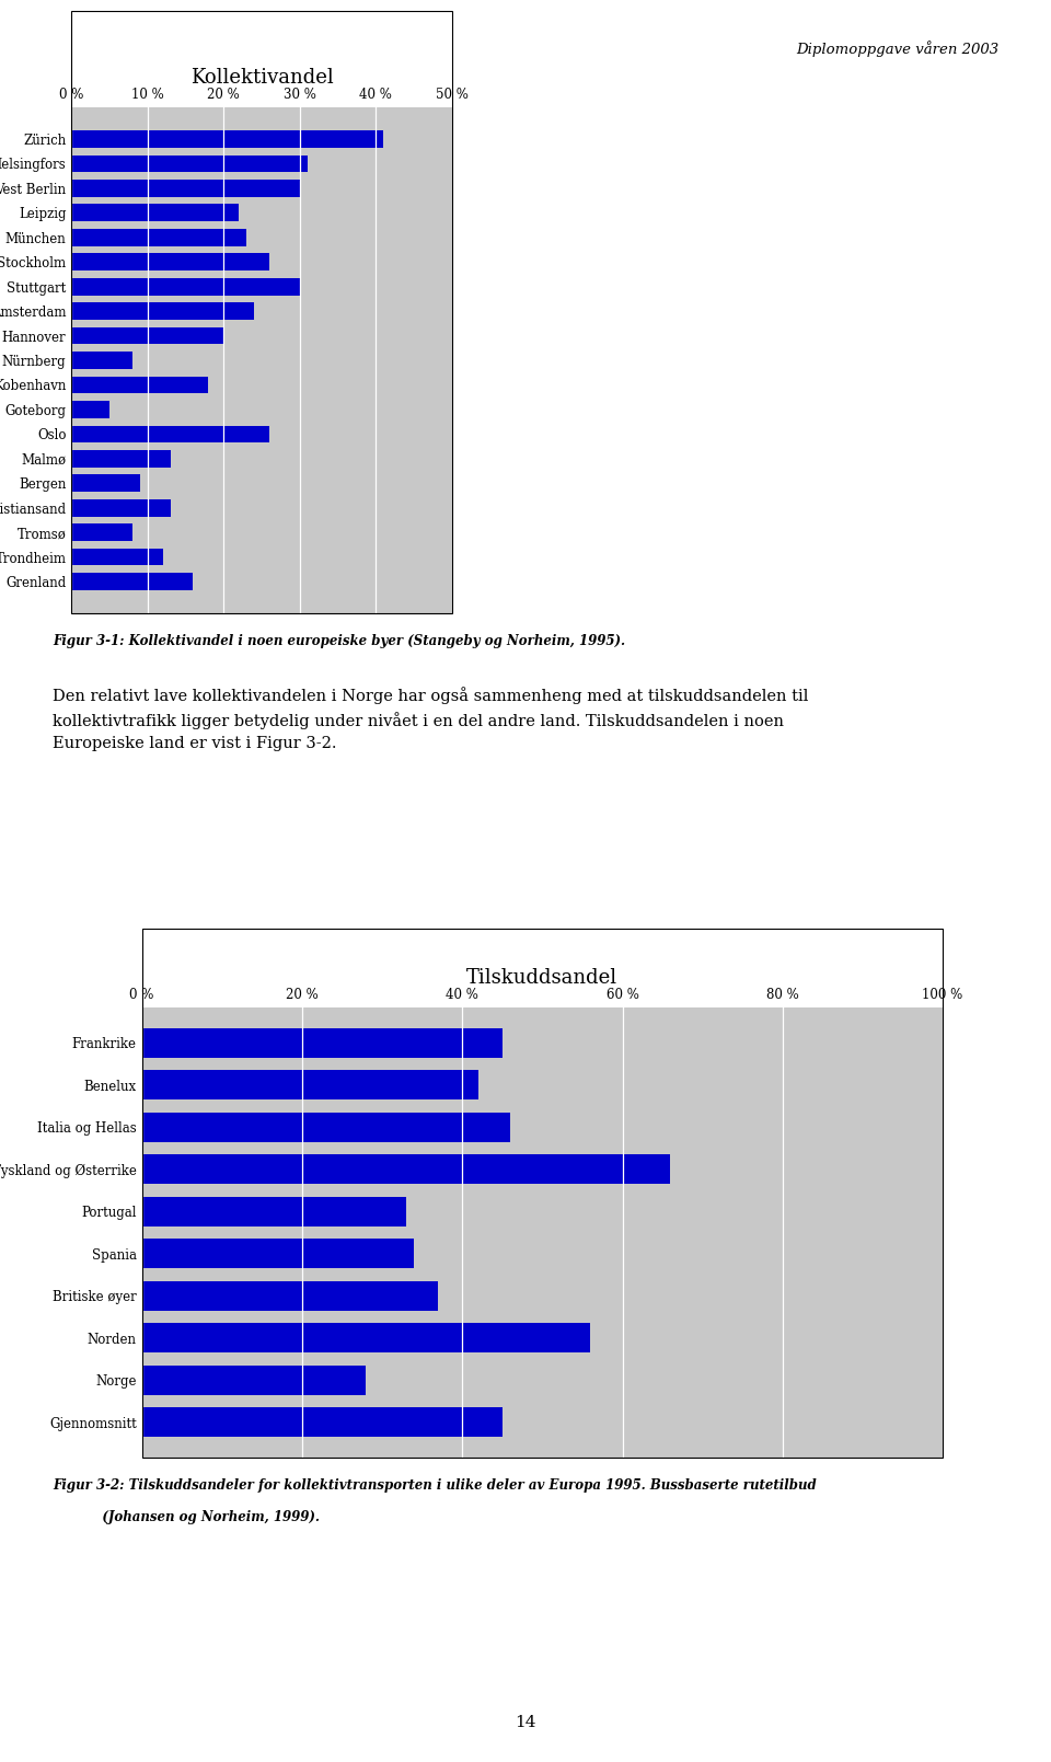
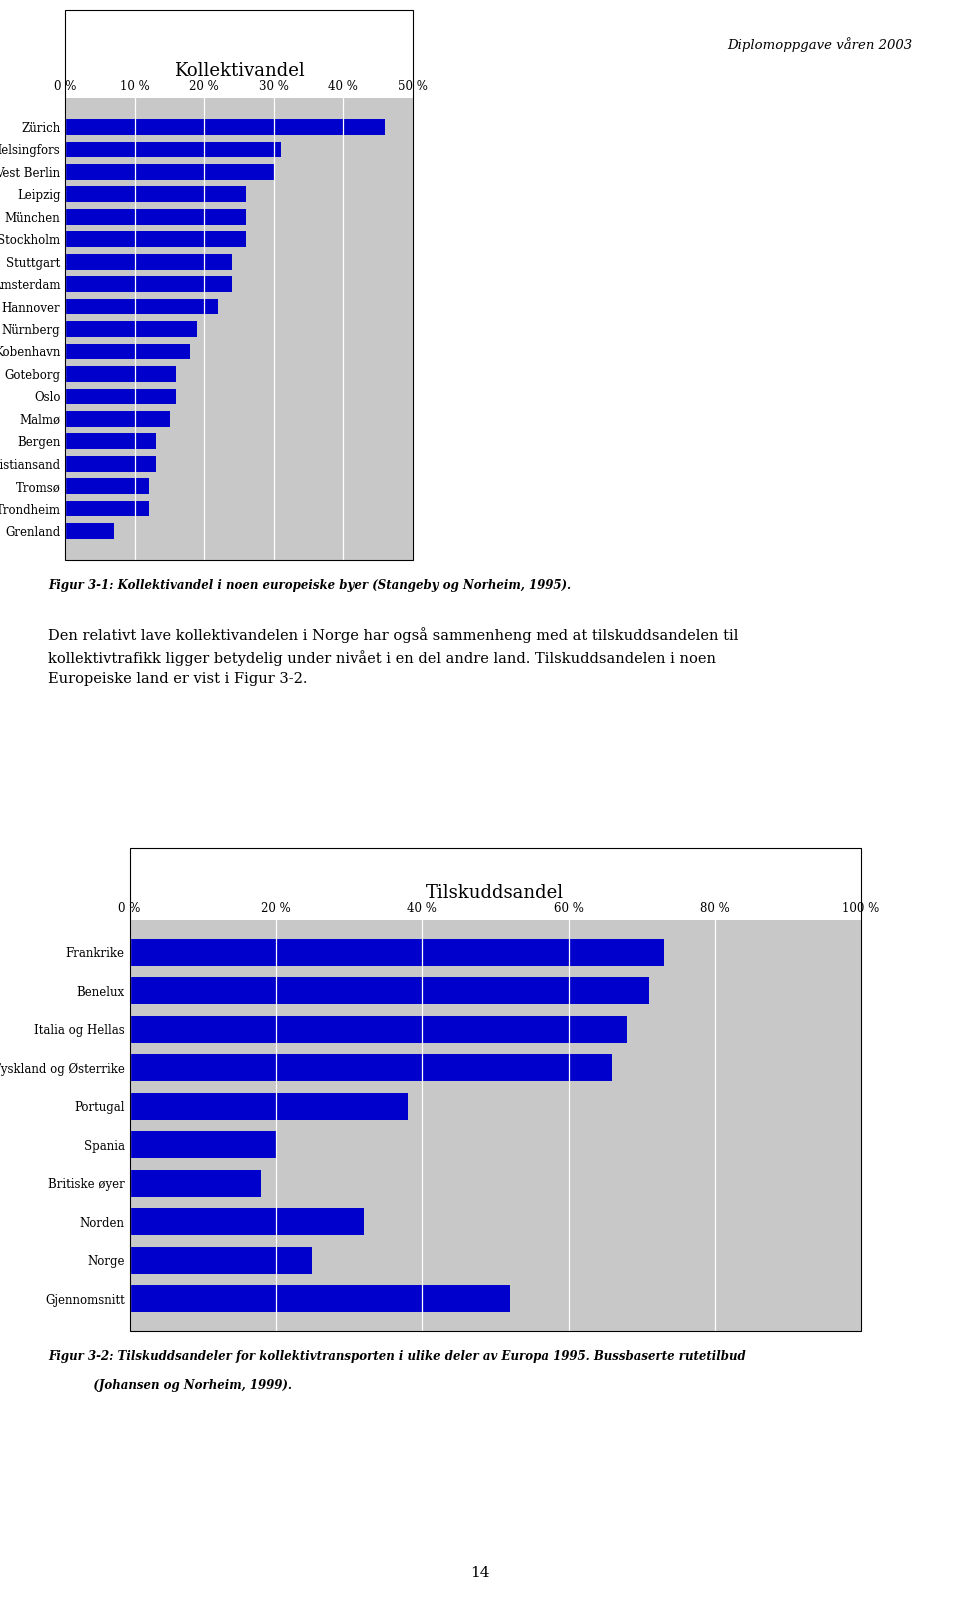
Kollektivandel/Zürich: 41 % -> 46 %
Kollektivandel/Leipzig: 22 % -> 26 %
Kollektivandel/München: 23 % -> 26 %
Kollektivandel/Stuttgart: 30 % -> 24 %
Kollektivandel/Hannover: 20 % -> 22 %
Kollektivandel/Nürnberg: 8 % -> 19 %
Kollektivandel/Goteborg: 5 % -> 16 %
Kollektivandel/Oslo: 26 % -> 16 %
Kollektivandel/Malmø: 13 % -> 15 %
Kollektivandel/Bergen: 9 % -> 13 %
Kollektivandel/Tromsø: 8 % -> 12 %
Kollektivandel/Grenland: 16 % -> 7 %
Tilskuddsandel/Frankrike: 45 % -> 73 %
Tilskuddsandel/Benelux: 42 % -> 71 %
Tilskuddsandel/Italia og Hellas: 46 % -> 68 %
Tilskuddsandel/Portugal: 33 % -> 38 %
Tilskuddsandel/Spania: 34 % -> 20 %
Tilskuddsandel/Britiske øyer: 37 % -> 18 %
Tilskuddsandel/Norden: 56 % -> 32 %
Tilskuddsandel/Norge: 28 % -> 25 %
Tilskuddsandel/Gjennomsnitt: 45 % -> 52 %
